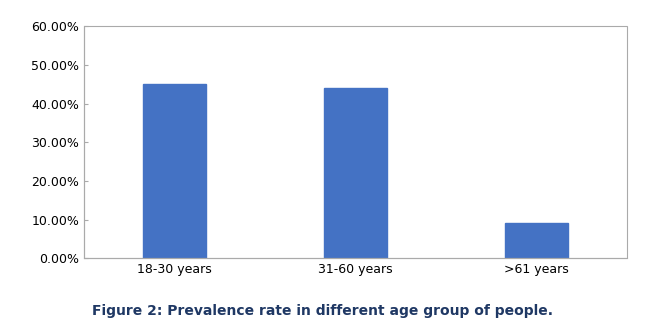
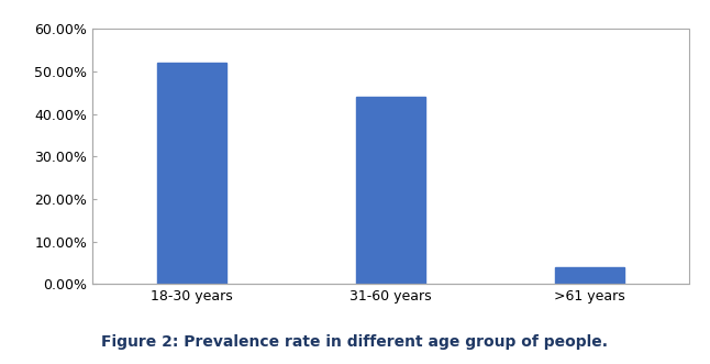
18-30 years: 45% -> 52%
>61 years: 9% -> 4%
